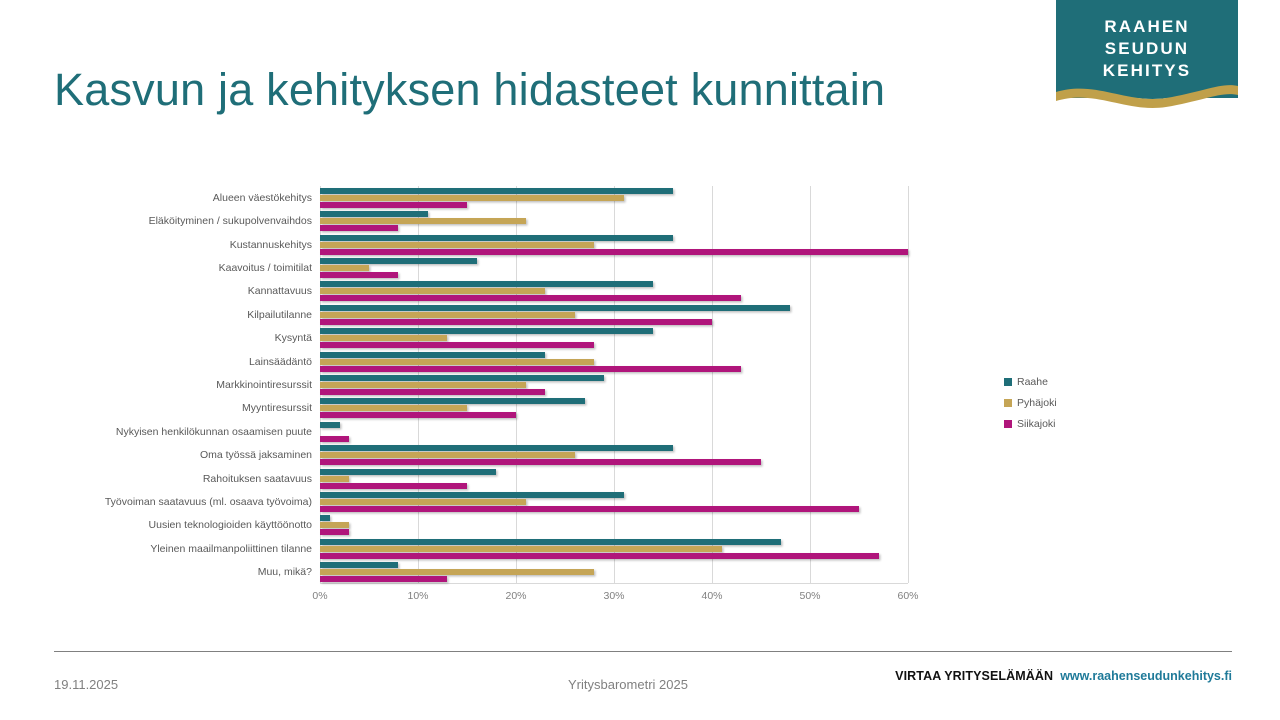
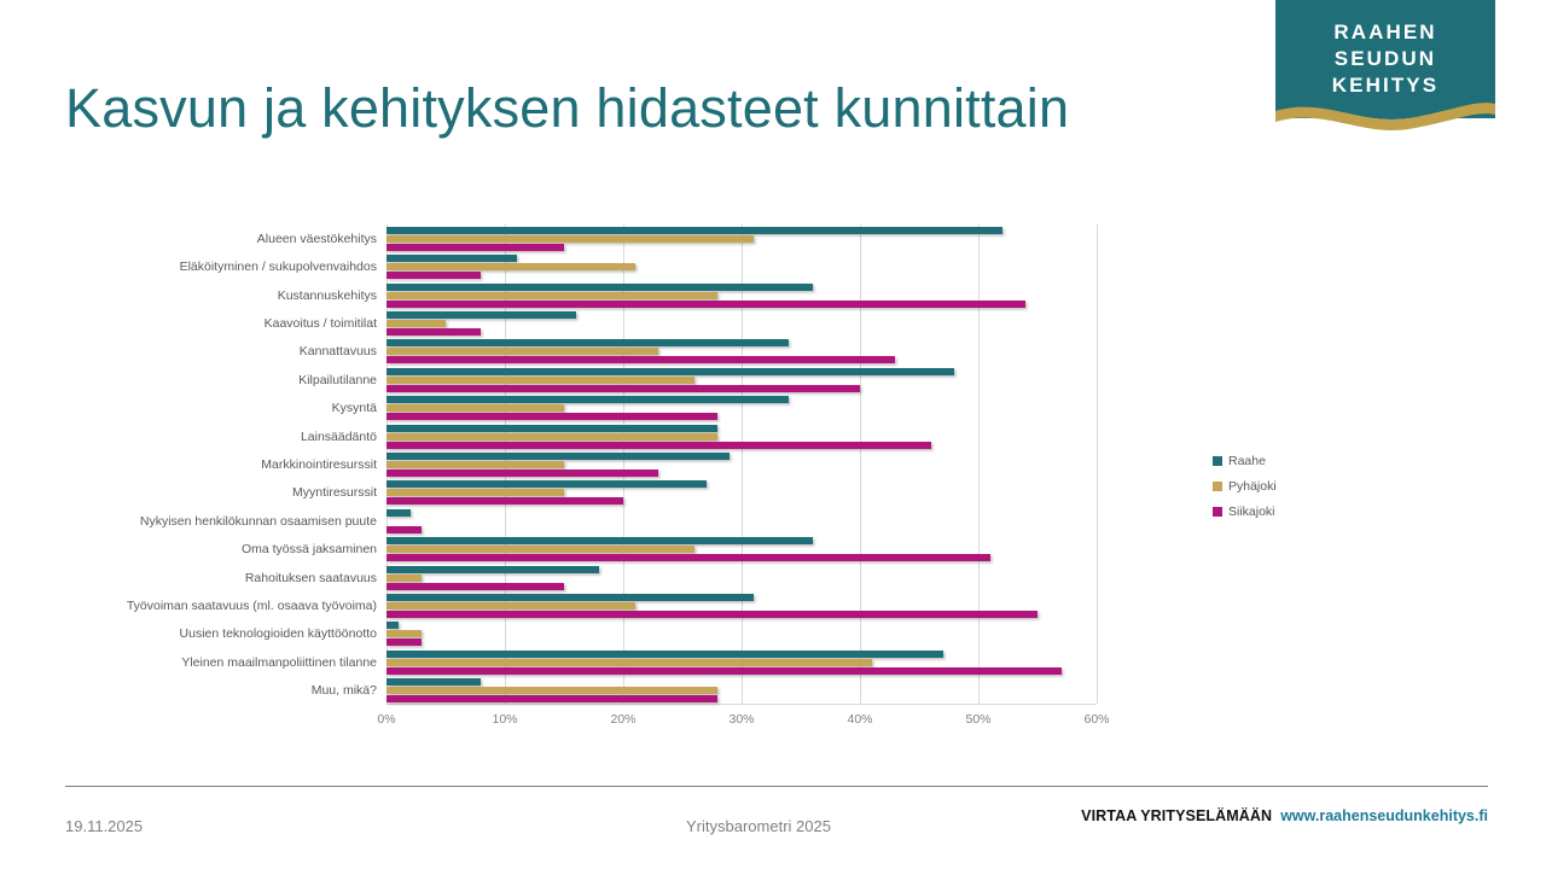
Raahe/Alueen väestökehitys: 36% -> 52%
Siikajoki/Kustannuskehitys: 60% -> 54%
Pyhäjoki/Kysyntä: 13% -> 15%
Raahe/Lainsäädäntö: 23% -> 28%
Siikajoki/Lainsäädäntö: 43% -> 46%
Pyhäjoki/Markkinointiresurssit: 21% -> 15%
Siikajoki/Oma työssä jaksaminen: 45% -> 51%
Siikajoki/Muu, mikä?: 13% -> 28%
